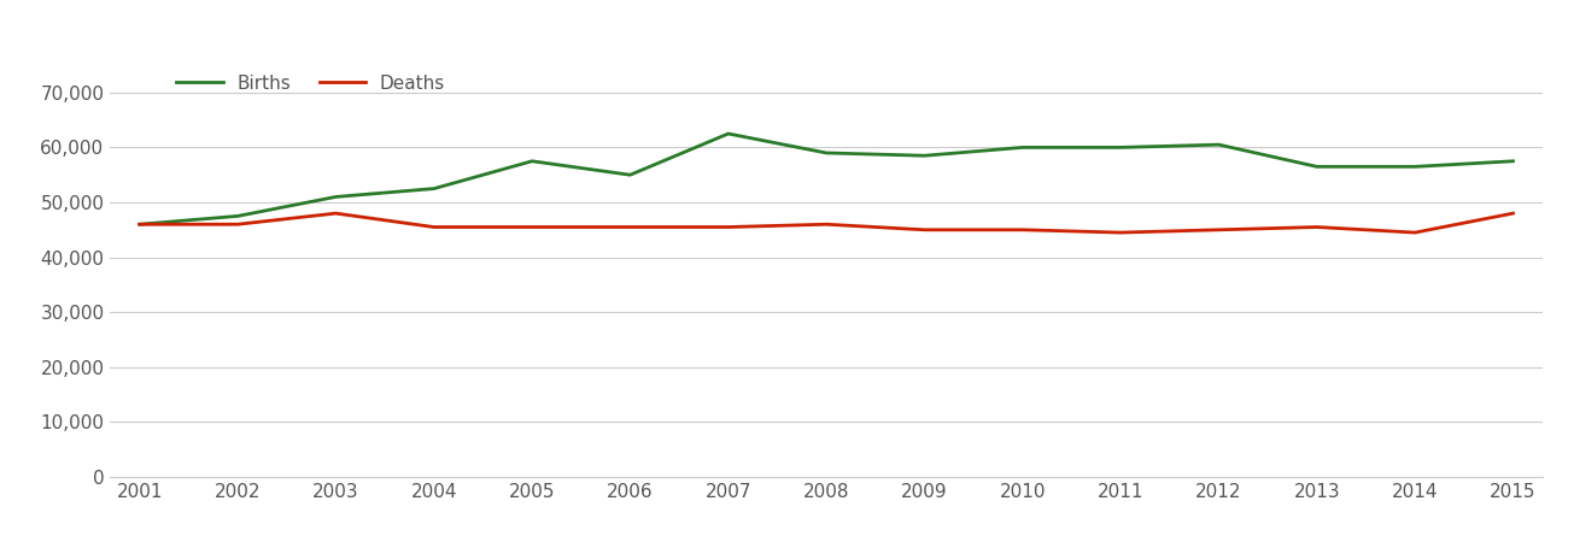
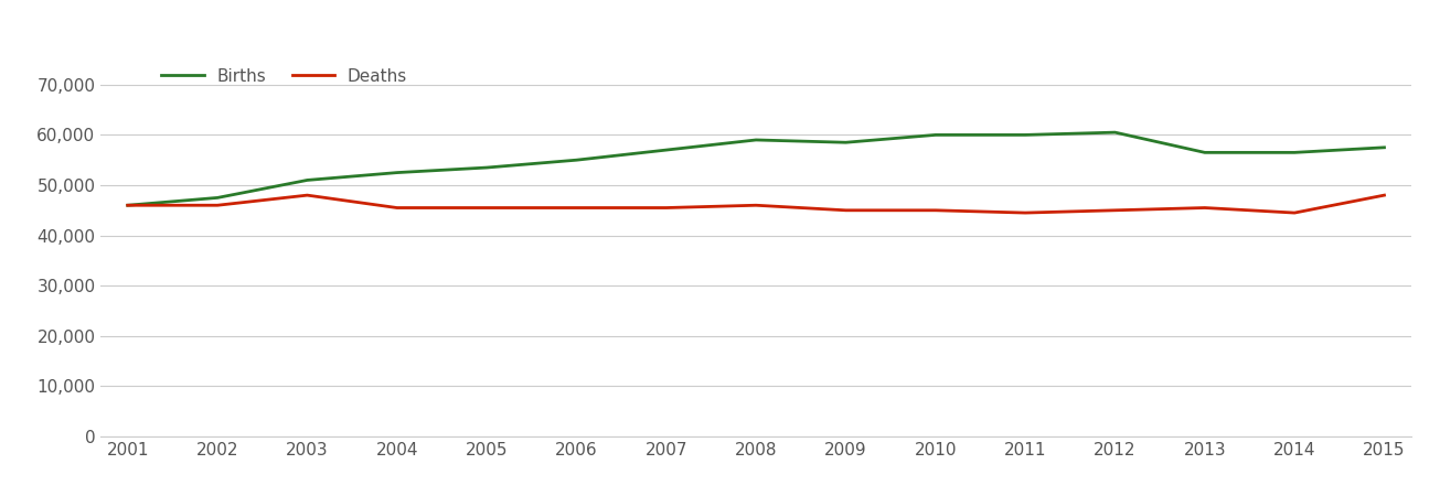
Births/2005: 57,500 -> 53,500
Births/2007: 62,500 -> 57,000
